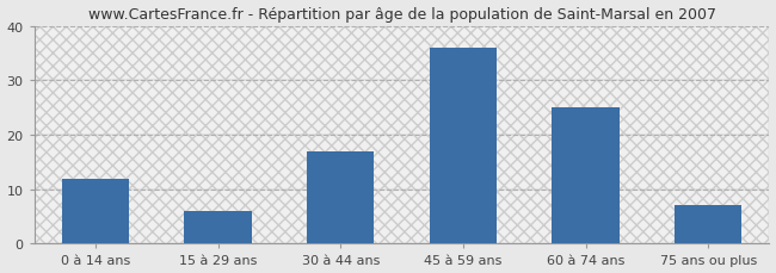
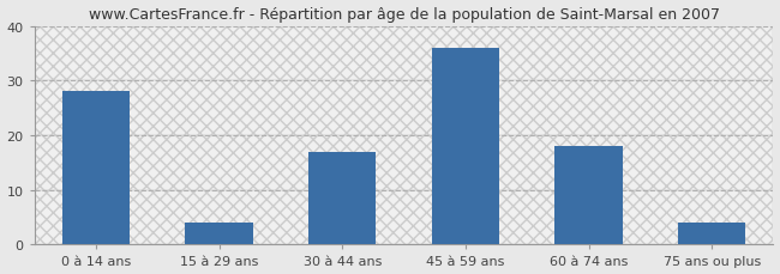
0 à 14 ans: 12 -> 28
15 à 29 ans: 6 -> 4
60 à 74 ans: 25 -> 18
75 ans ou plus: 7 -> 4
